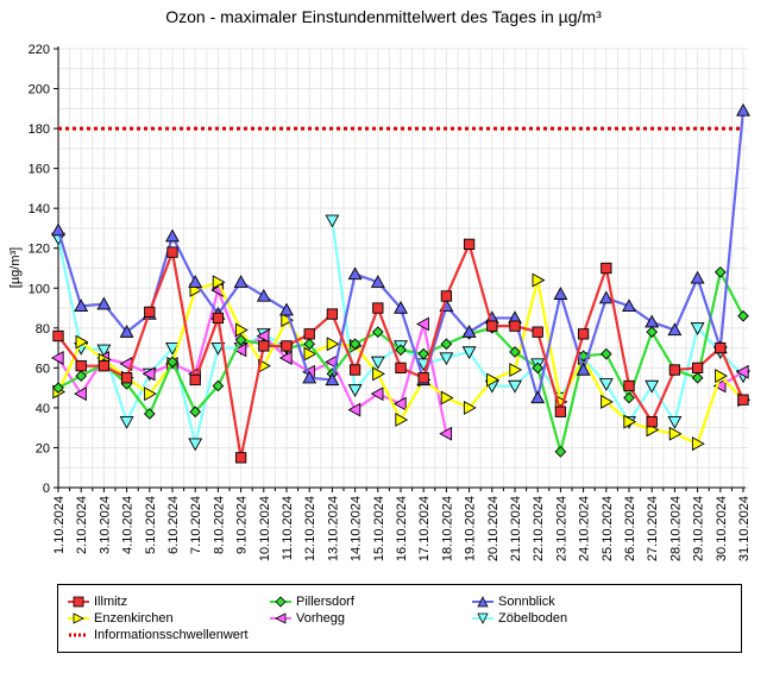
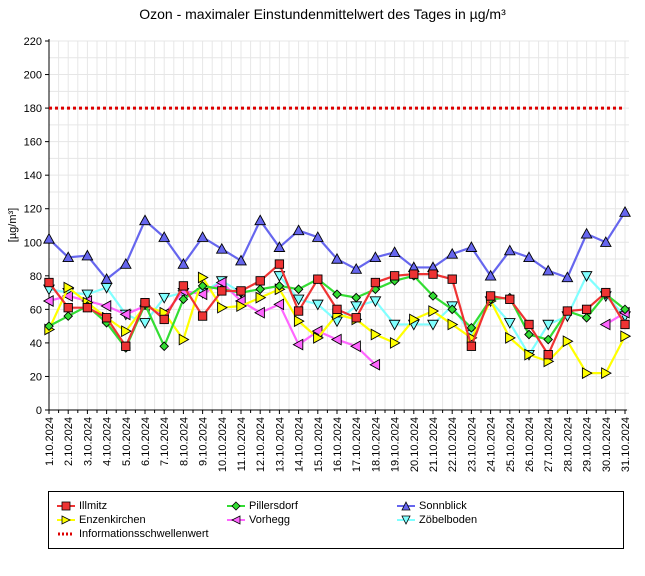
Zöbelboden/1.10.2024: 125 -> 72
Sonnblick/1.10.2024: 129 -> 102
Vorhegg/2.10.2024: 47 -> 68
Zöbelboden/4.10.2024: 33 -> 73
Illmitz/5.10.2024: 88 -> 38
Zöbelboden/6.10.2024: 70 -> 52
Sonnblick/6.10.2024: 126 -> 113
Illmitz/6.10.2024: 118 -> 64
Zöbelboden/7.10.2024: 22 -> 67
Enzenkirchen/7.10.2024: 99 -> 58
Vorhegg/8.10.2024: 99 -> 71
Enzenkirchen/8.10.2024: 103 -> 42
Pillersdorf/8.10.2024: 51 -> 66
Illmitz/8.10.2024: 85 -> 74
Illmitz/9.10.2024: 15 -> 56
Enzenkirchen/11.10.2024: 84 -> 62
Sonnblick/12.10.2024: 55 -> 113
Zöbelboden/13.10.2024: 134 -> 80
Pillersdorf/13.10.2024: 57 -> 74
Sonnblick/13.10.2024: 54 -> 97
Zöbelboden/14.10.2024: 49 -> 66
Enzenkirchen/14.10.2024: 71 -> 53
Enzenkirchen/15.10.2024: 57 -> 43
Illmitz/15.10.2024: 90 -> 78
Zöbelboden/16.10.2024: 71 -> 53
Enzenkirchen/16.10.2024: 34 -> 57
Vorhegg/17.10.2024: 82 -> 38
Sonnblick/17.10.2024: 54 -> 84
Illmitz/18.10.2024: 96 -> 76
Zöbelboden/19.10.2024: 68 -> 51
Sonnblick/19.10.2024: 78 -> 94
Illmitz/19.10.2024: 122 -> 80
Enzenkirchen/22.10.2024: 104 -> 51
Sonnblick/22.10.2024: 45 -> 93
Pillersdorf/23.10.2024: 18 -> 49
Sonnblick/24.10.2024: 59 -> 80
Illmitz/24.10.2024: 77 -> 68
Illmitz/25.10.2024: 110 -> 66
Pillersdorf/27.10.2024: 78 -> 42
Zöbelboden/28.10.2024: 33 -> 56
Enzenkirchen/28.10.2024: 27 -> 41
Enzenkirchen/30.10.2024: 56 -> 22
Pillersdorf/30.10.2024: 108 -> 69
Sonnblick/30.10.2024: 70 -> 100
Pillersdorf/31.10.2024: 86 -> 60
Sonnblick/31.10.2024: 189 -> 118
Illmitz/31.10.2024: 44 -> 51
